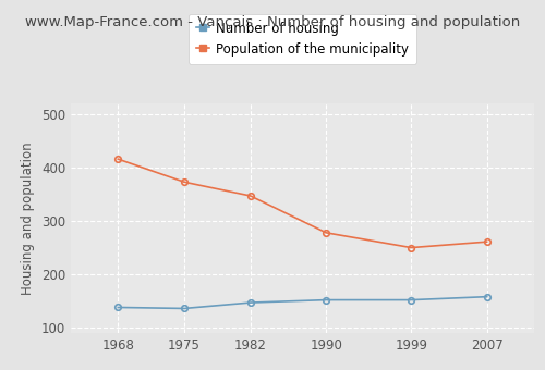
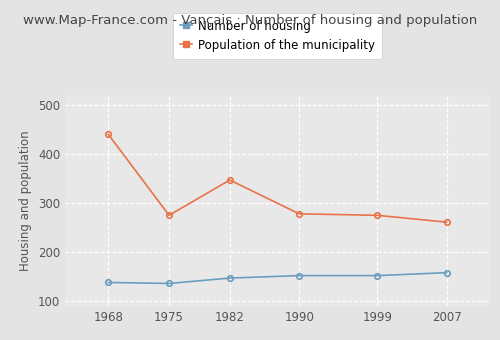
Population of the municipality/1968: 416 -> 440
Population of the municipality/1975: 373 -> 275
Population of the municipality/1999: 250 -> 275
